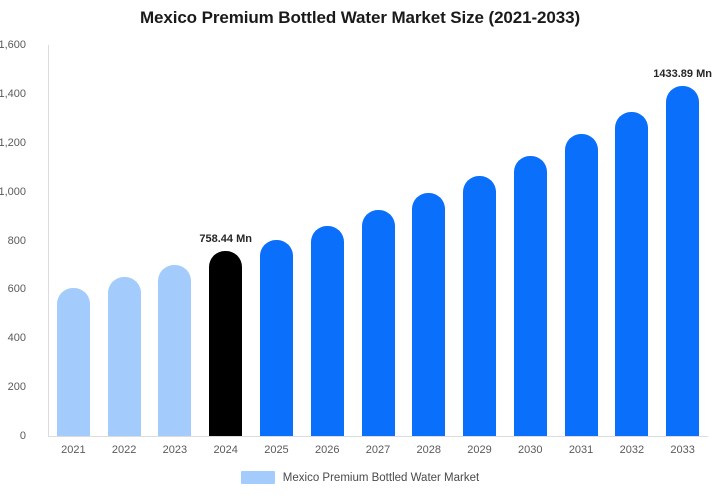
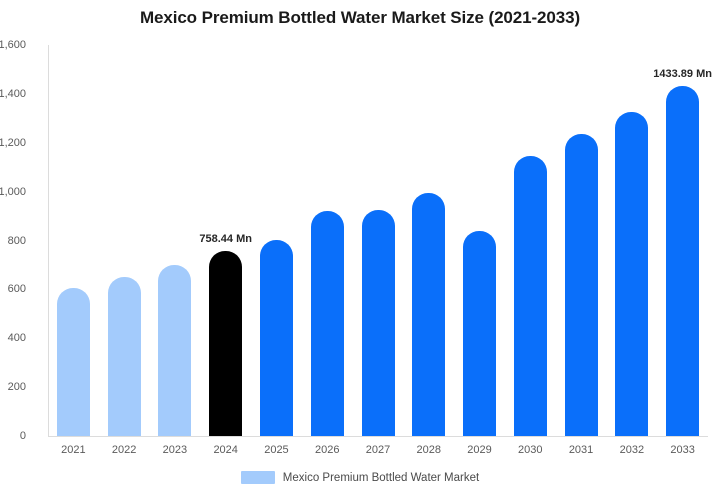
2026: 860 -> 920
2029: 1060 -> 840
